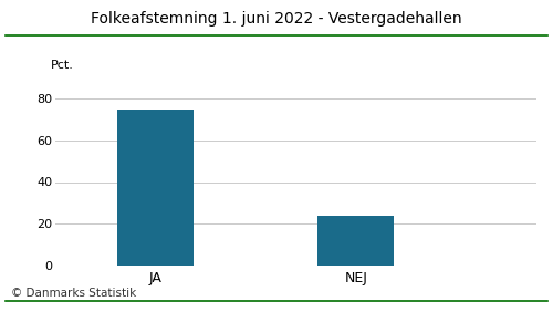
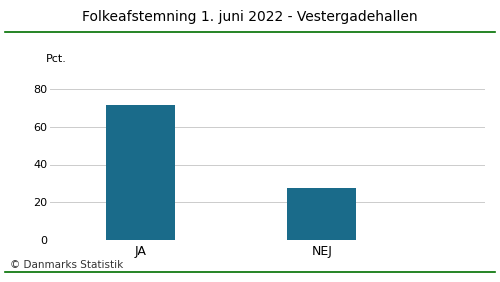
JA: 75 -> 72
NEJ: 24 -> 28
